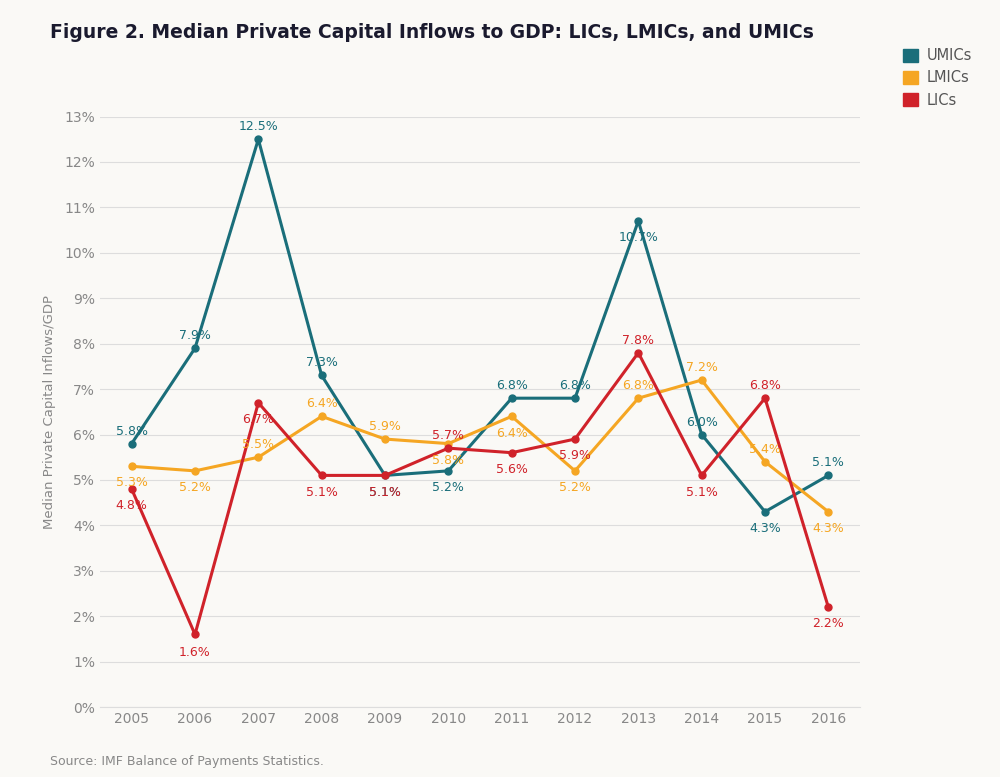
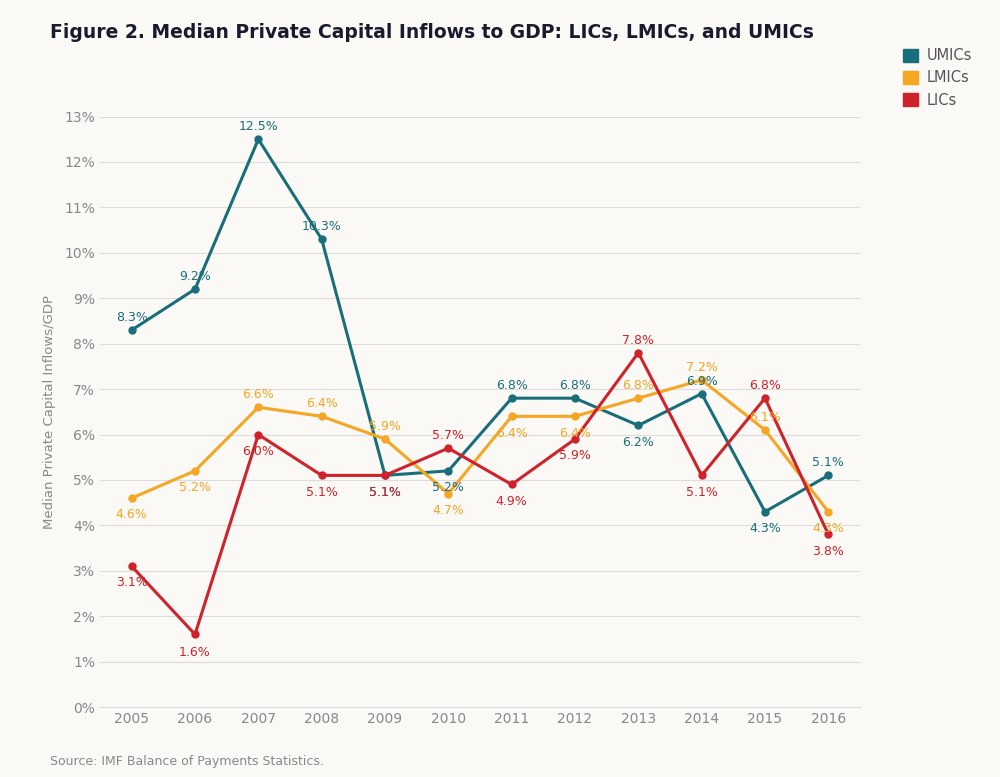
UMICs/2005: 5.8% -> 8.3%
LMICs/2005: 5.3% -> 4.6%
LICs/2005: 4.8% -> 3.1%
UMICs/2006: 7.9% -> 9.2%
LMICs/2007: 5.5% -> 6.6%
LICs/2007: 6.7% -> 6.0%
UMICs/2008: 7.3% -> 10.3%
LMICs/2010: 5.8% -> 4.7%
LICs/2011: 5.6% -> 4.9%
LMICs/2012: 5.2% -> 6.4%
UMICs/2013: 10.7% -> 6.2%
UMICs/2014: 6.0% -> 6.9%
LMICs/2015: 5.4% -> 6.1%
LICs/2016: 2.2% -> 3.8%
